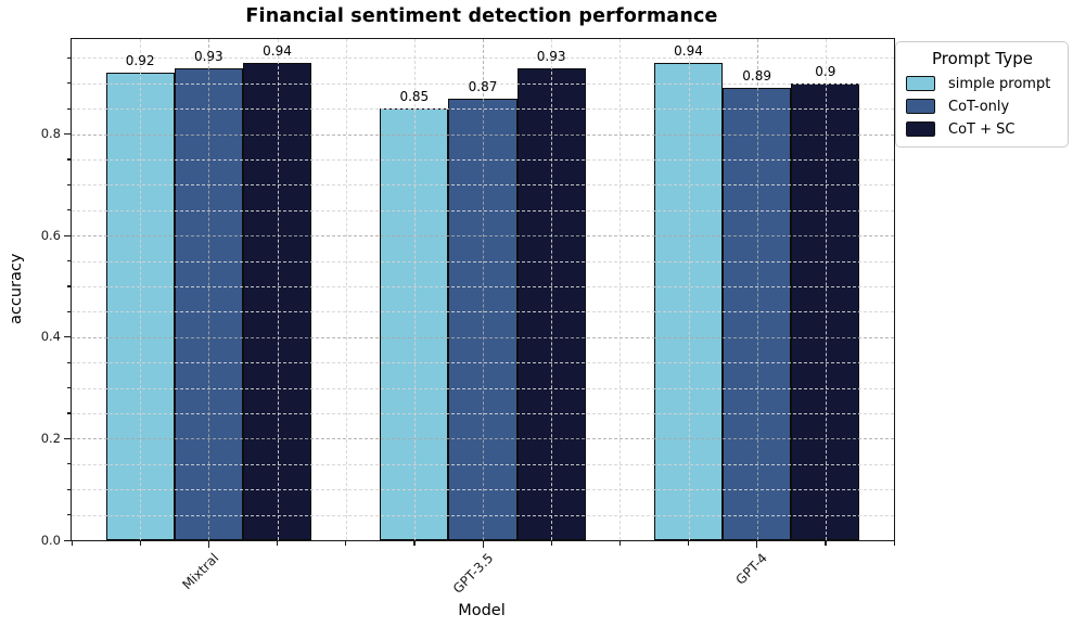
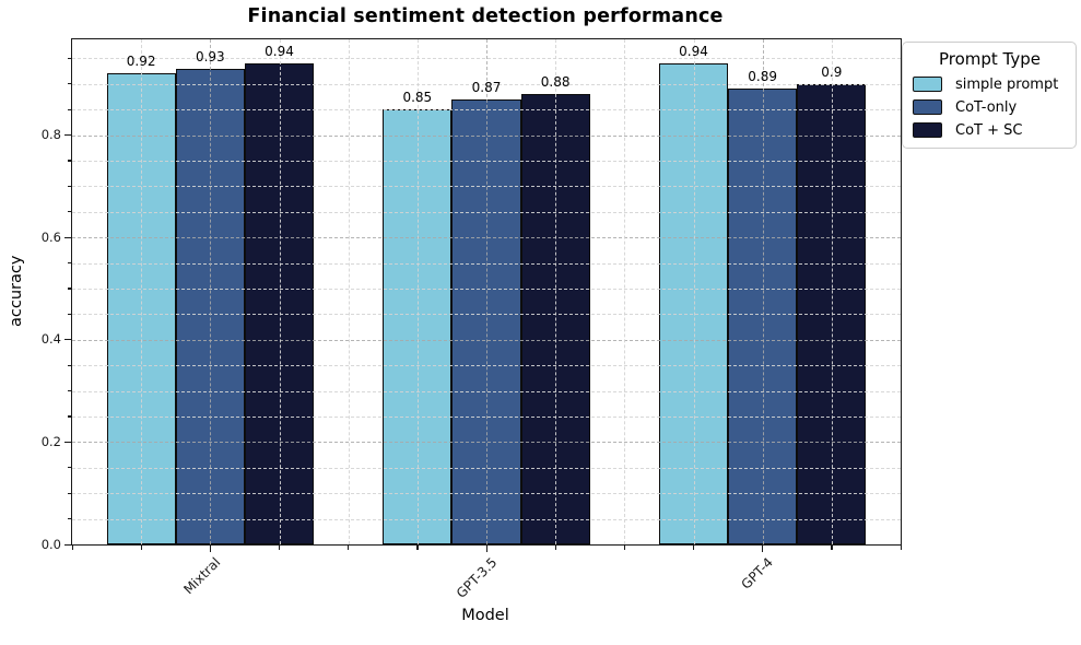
CoT + SC/GPT-3.5: 0.93 -> 0.88
